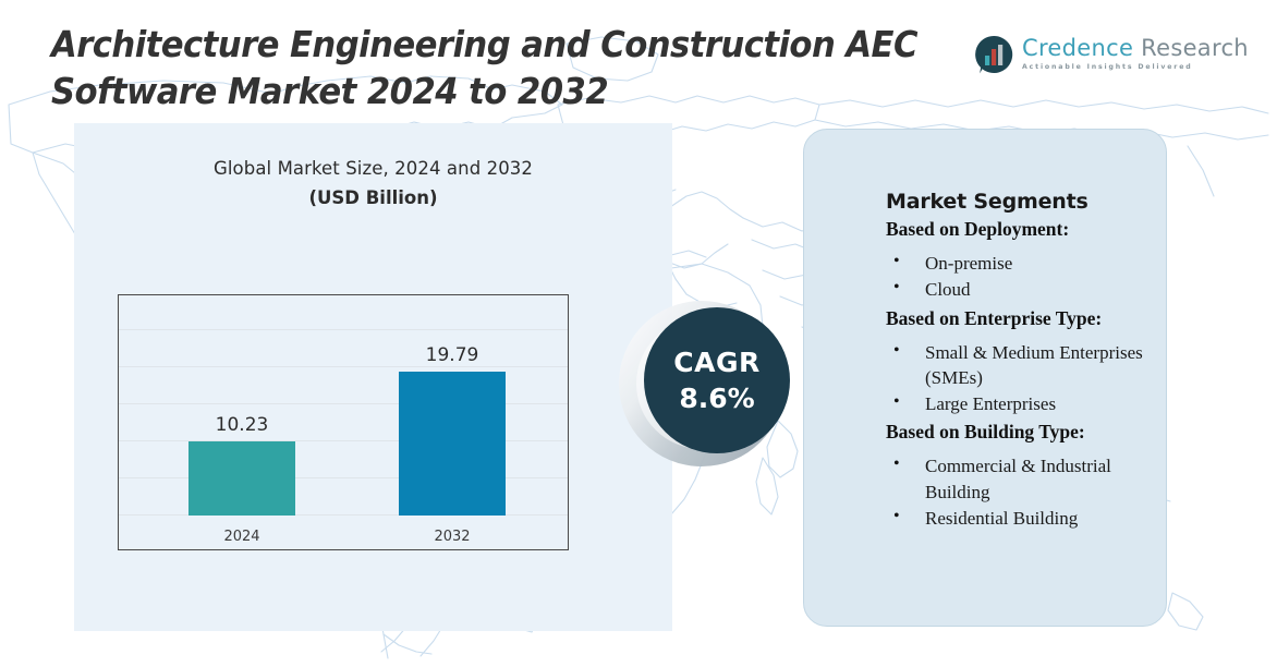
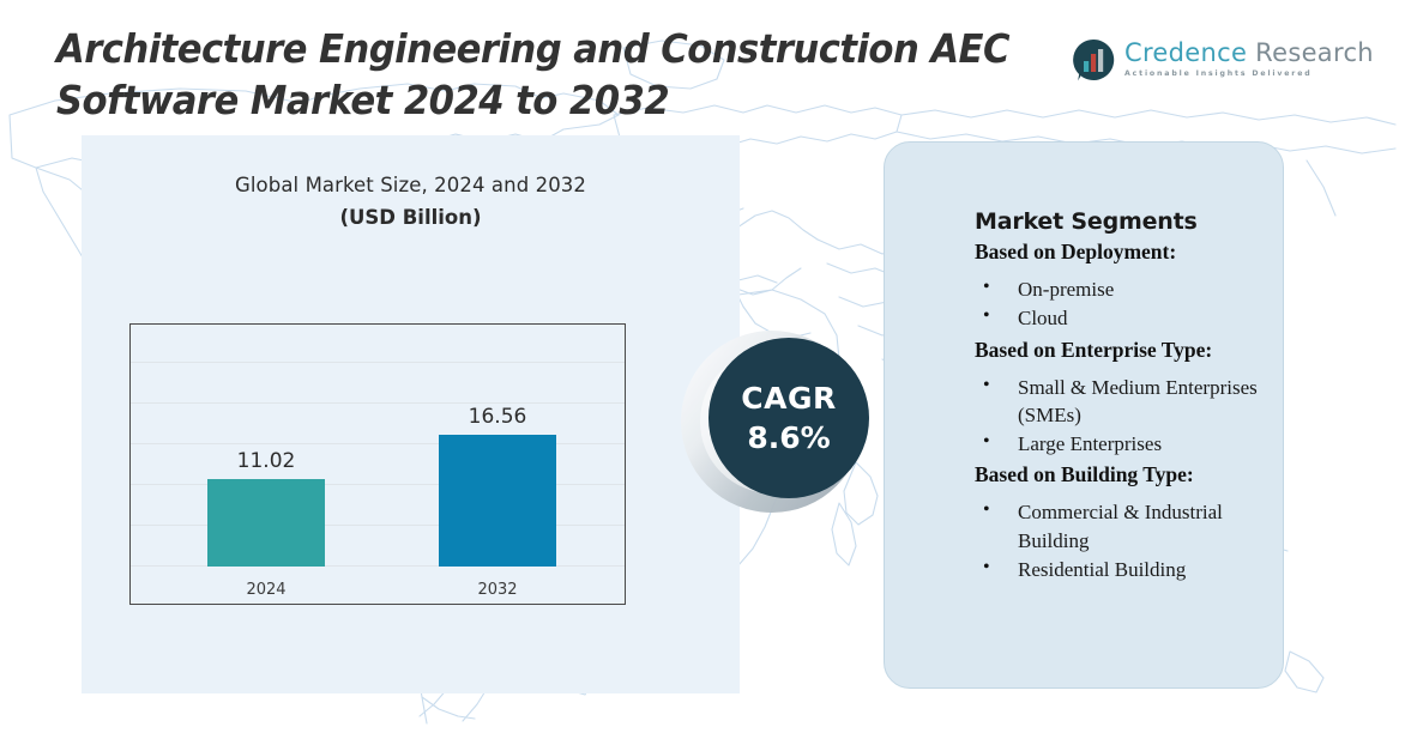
2024: 10.23 -> 11.02
2032: 19.79 -> 16.56
